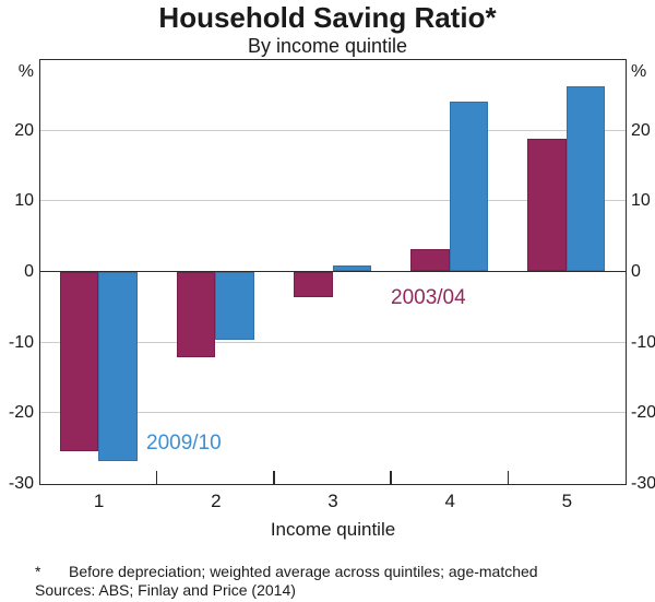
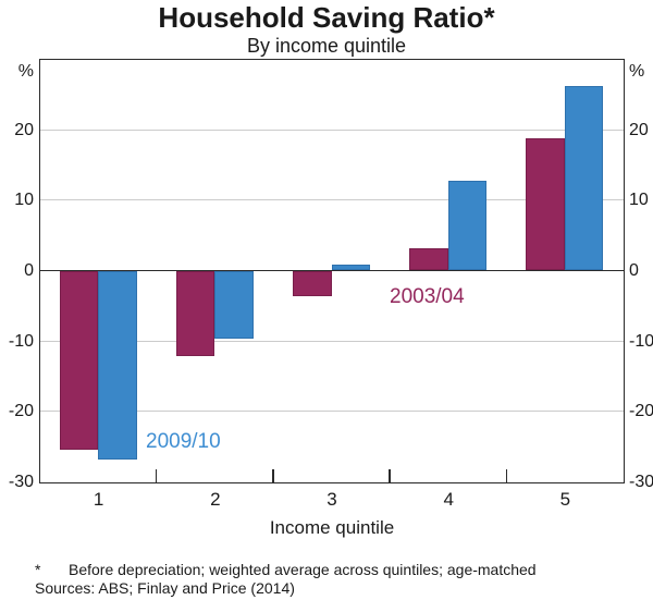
2009/10/4: 24 -> 13
